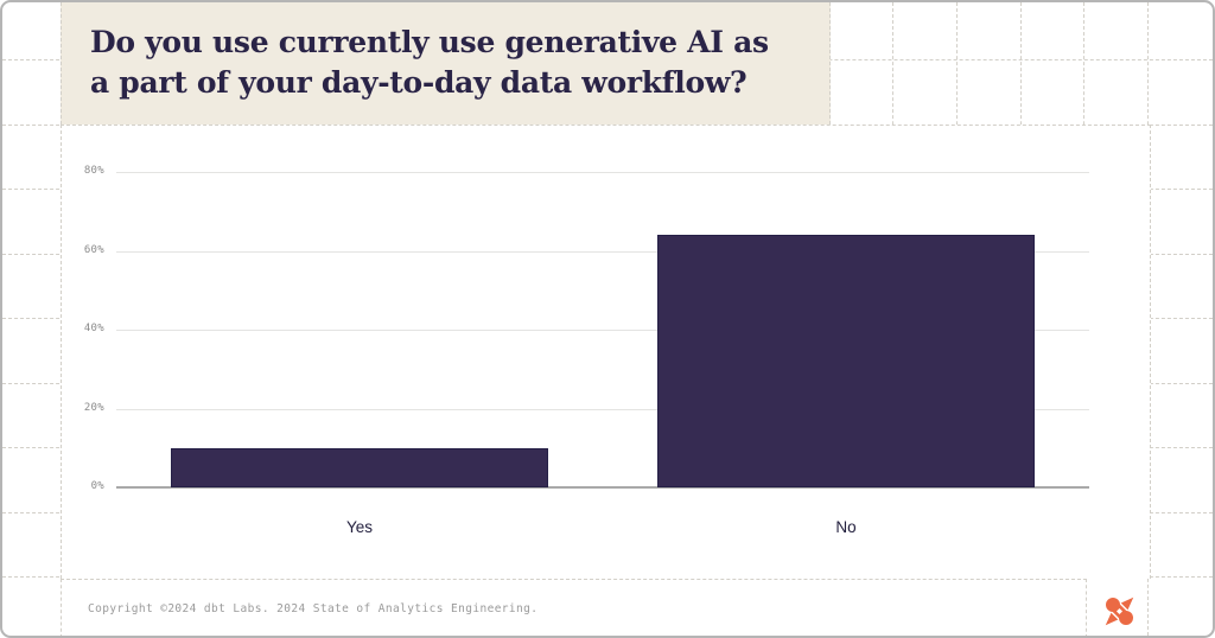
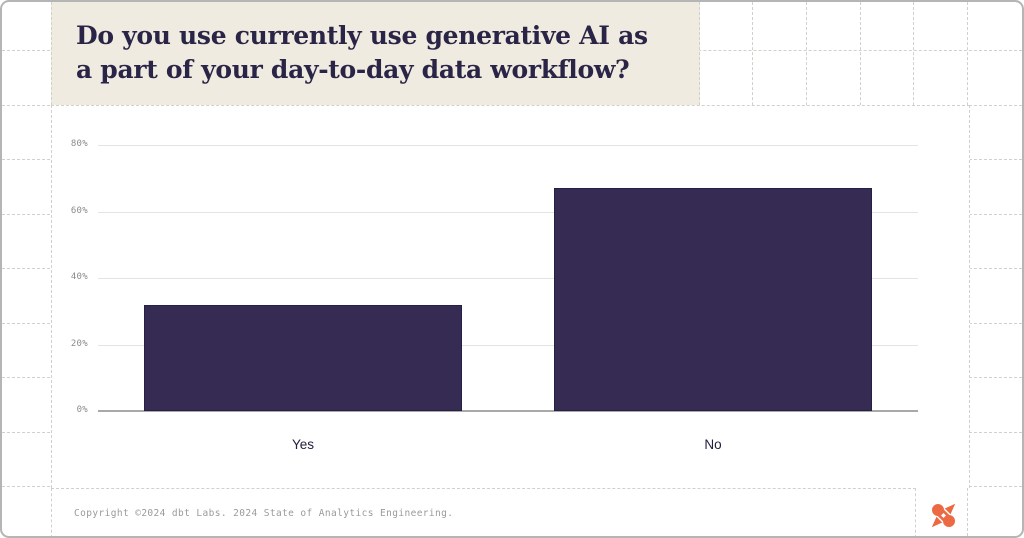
Yes: 10% -> 32%
No: 64% -> 67%
